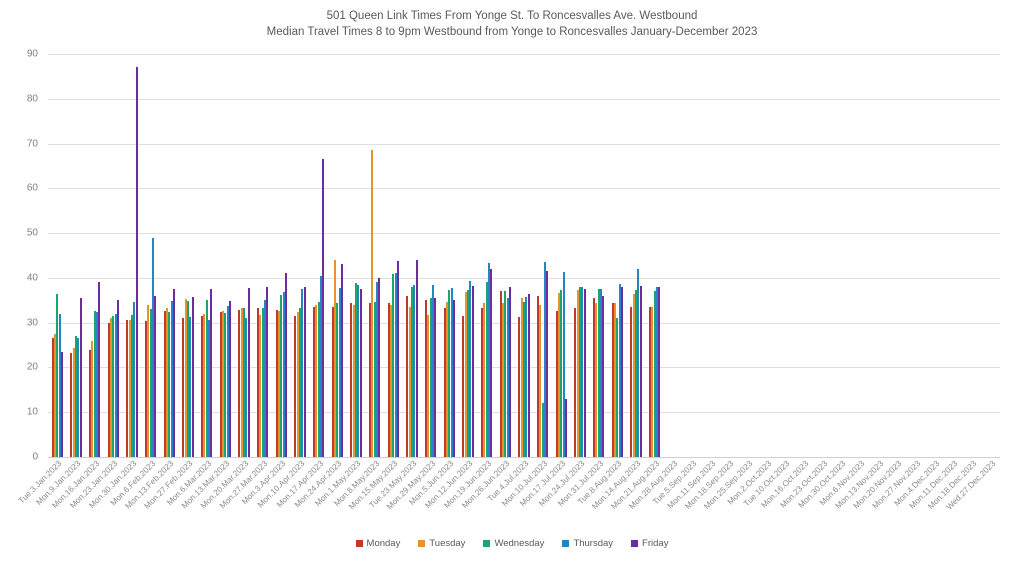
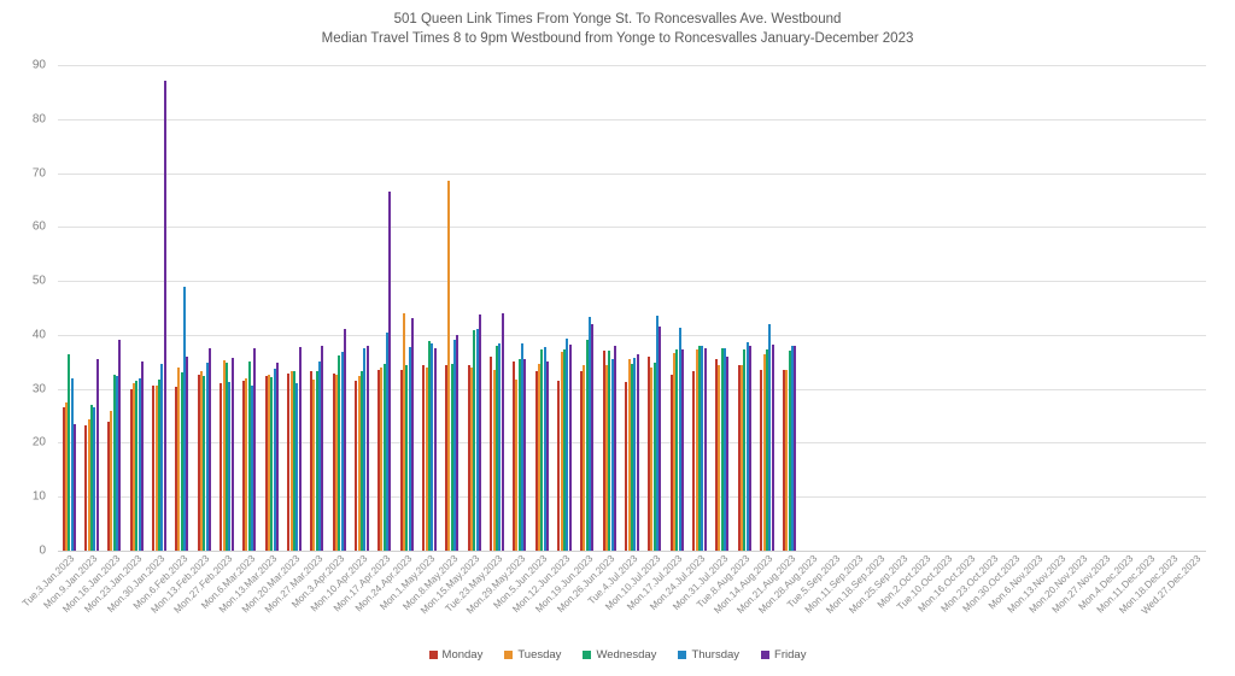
Wednesday/Mon.10.Jul.2023: 12 -> 35
Friday/Mon.17.Jul.2023: 13 -> 37
Wednesday/Tue.8.Aug.2023: 31 -> 37
